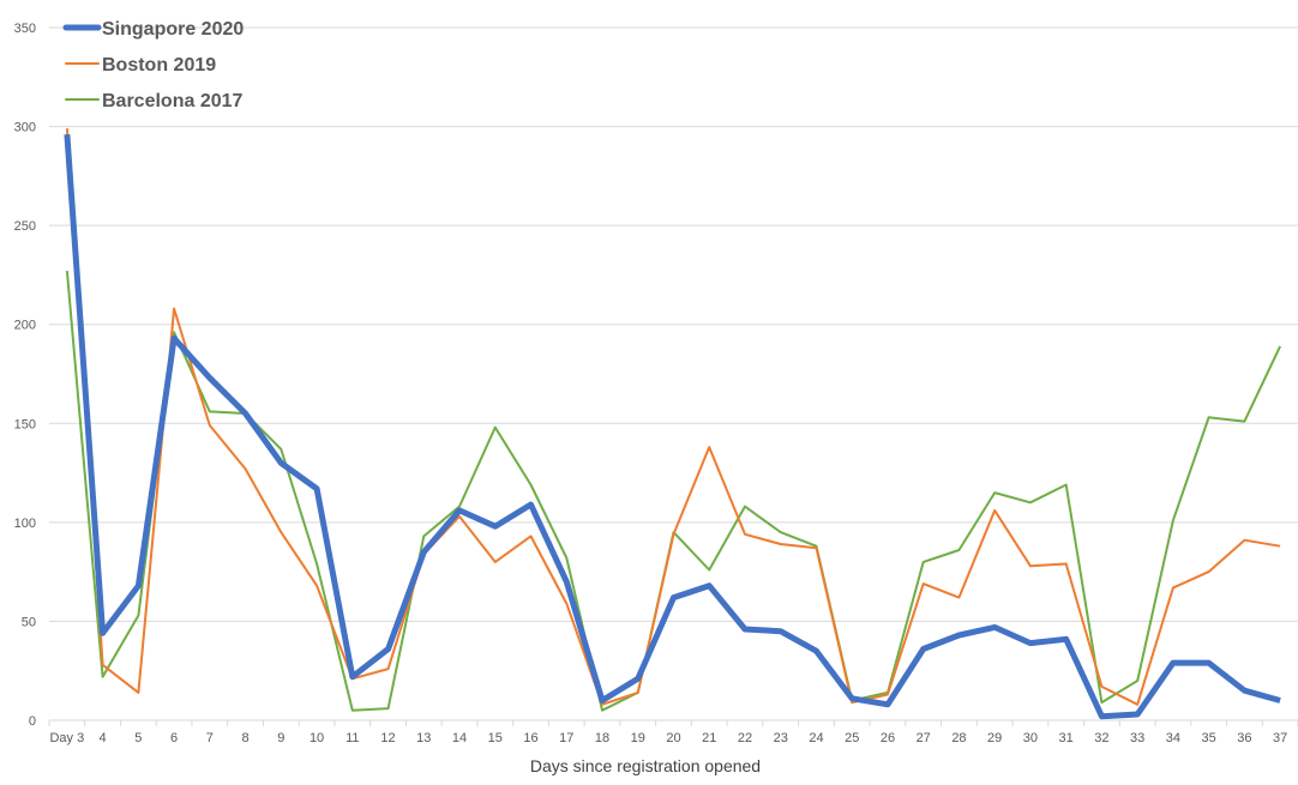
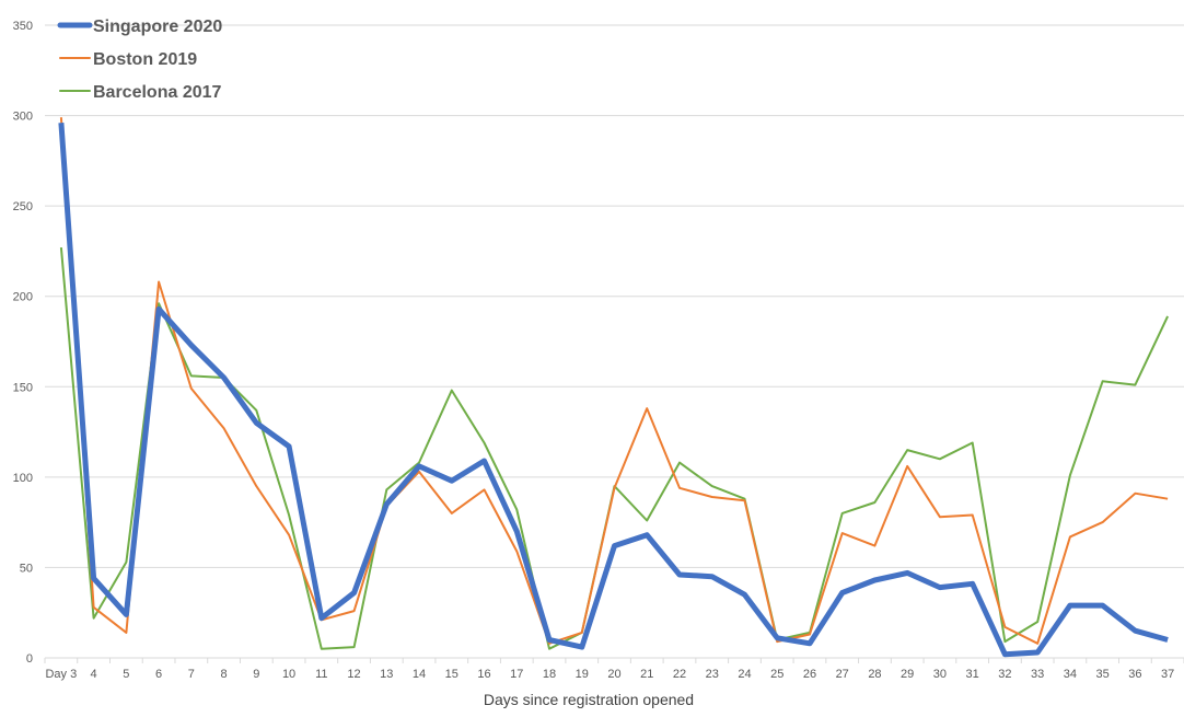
Singapore 2020/5: 68 -> 24
Singapore 2020/19: 21 -> 6
